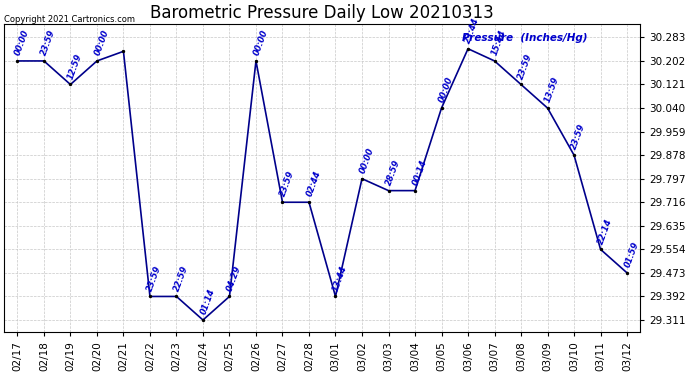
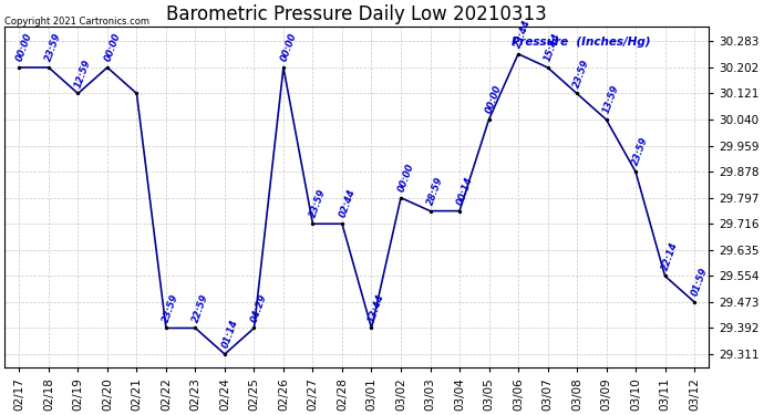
02/21: 30.235 -> 30.121
